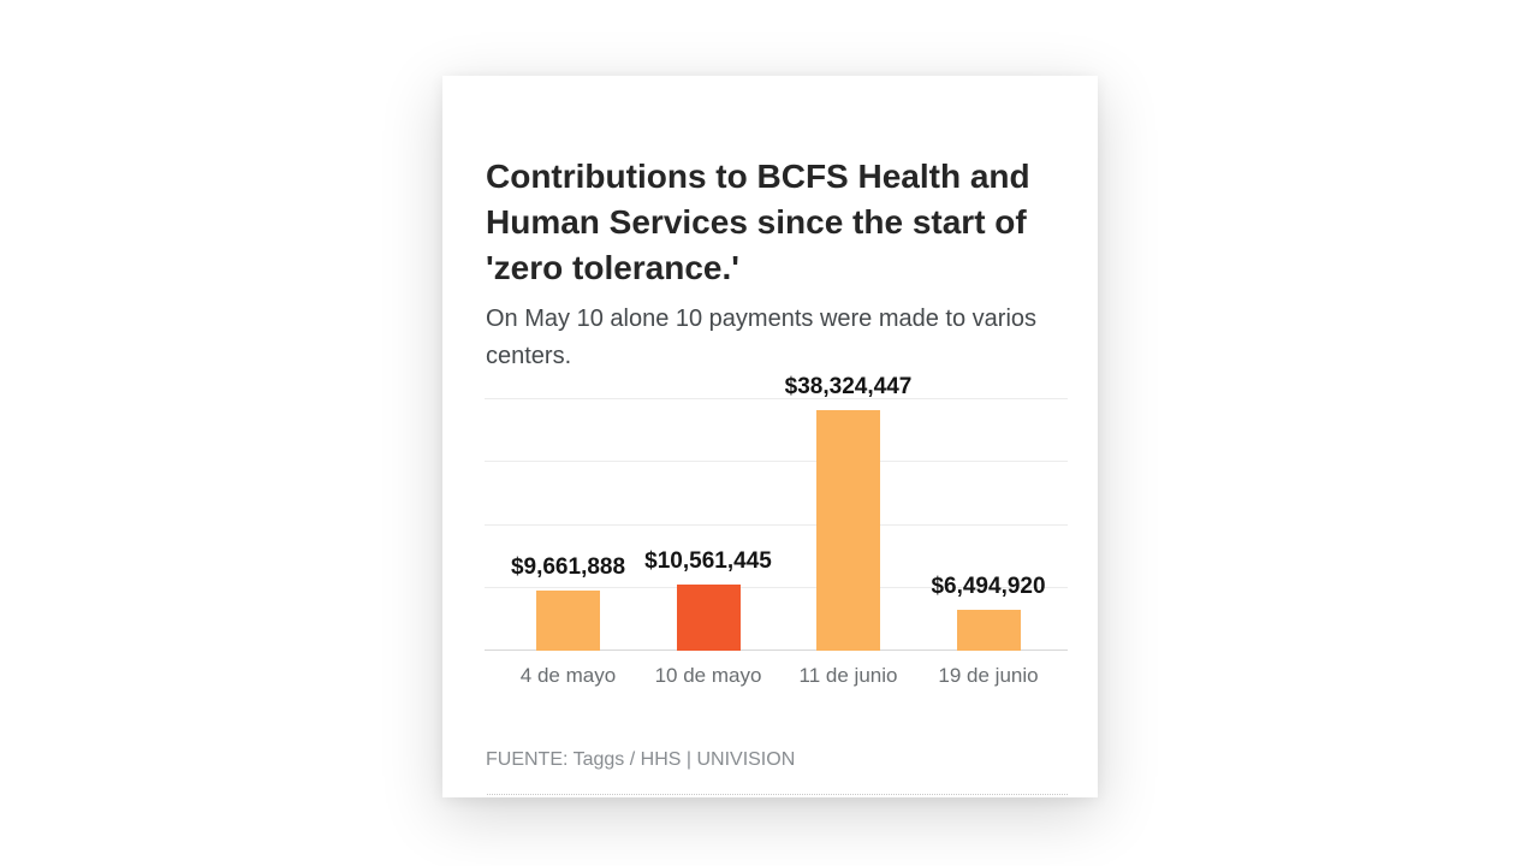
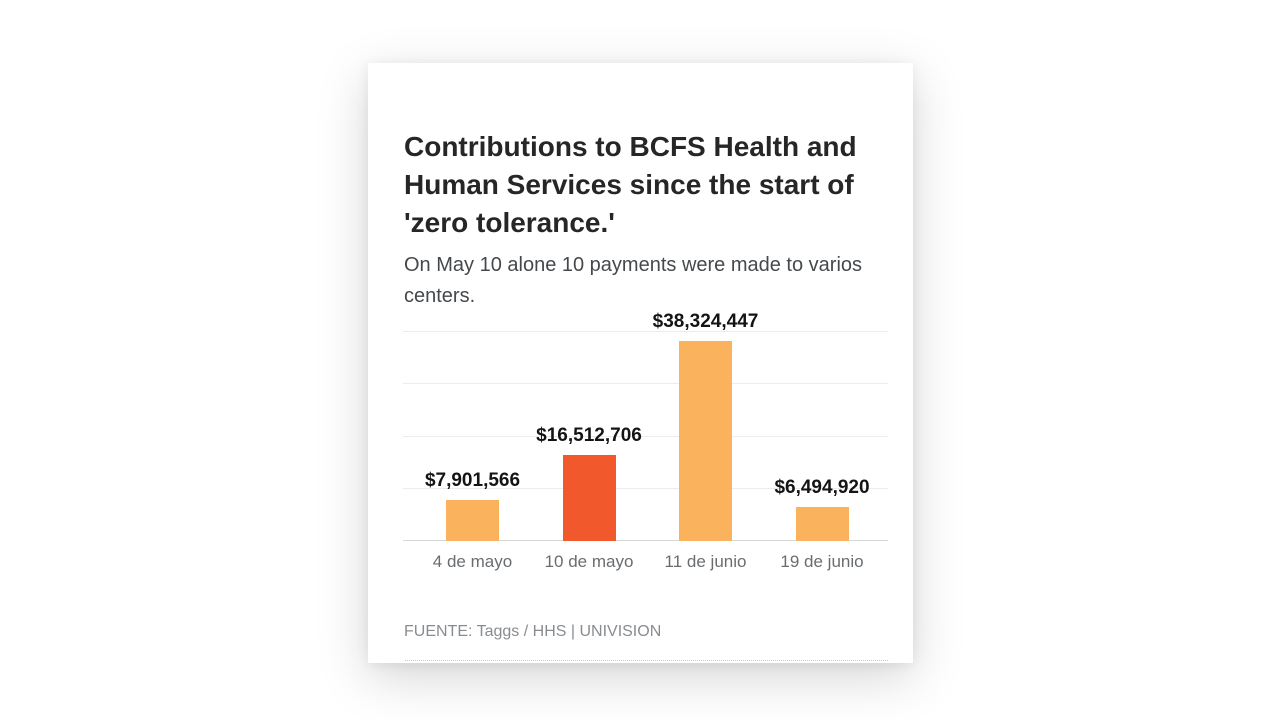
4 de mayo: $9,661,888 -> $7,901,566
10 de mayo: $10,561,445 -> $16,512,706
